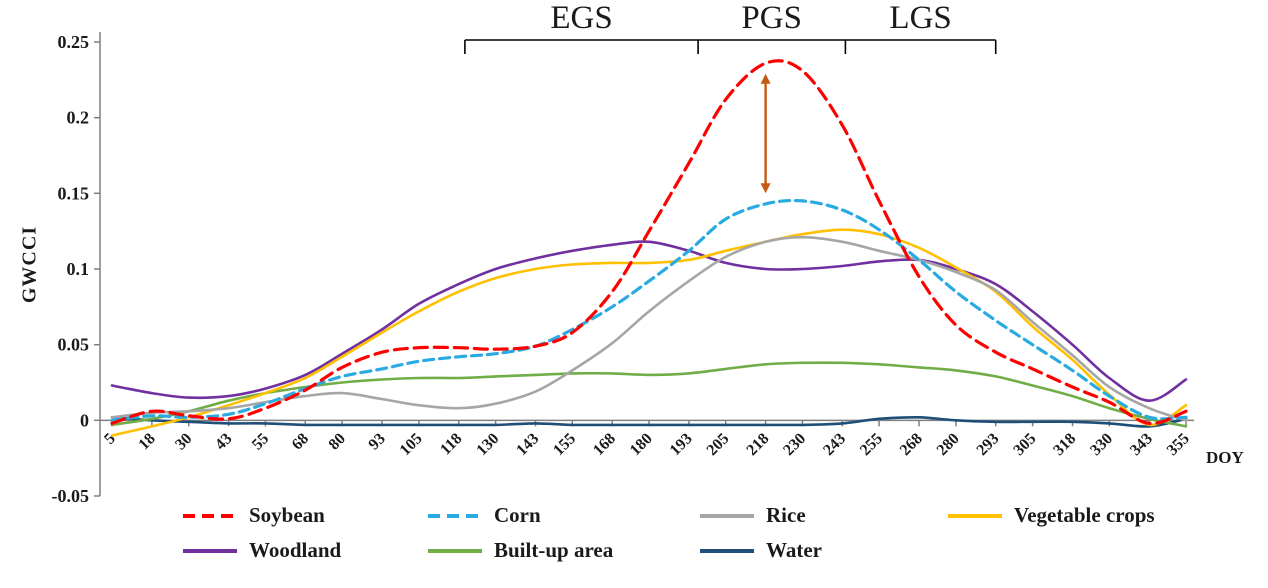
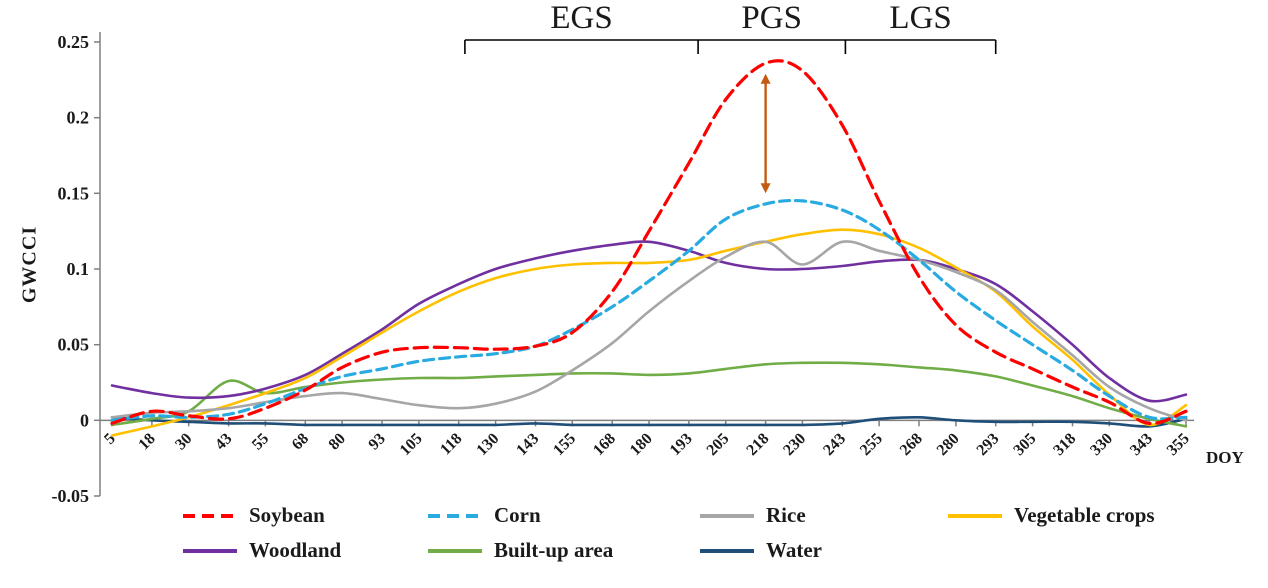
Built-up area/43: 0.013 -> 0.026
Rice/230: 0.121 -> 0.103
Woodland/355: 0.027 -> 0.017
